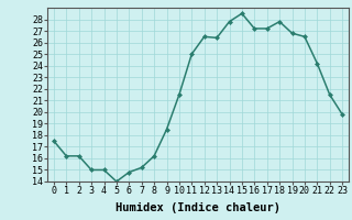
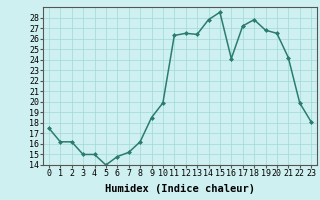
10: 21.5 -> 19.9
11: 25.0 -> 26.3
16: 27.2 -> 24.1
22: 21.5 -> 19.9
23: 19.8 -> 18.1
